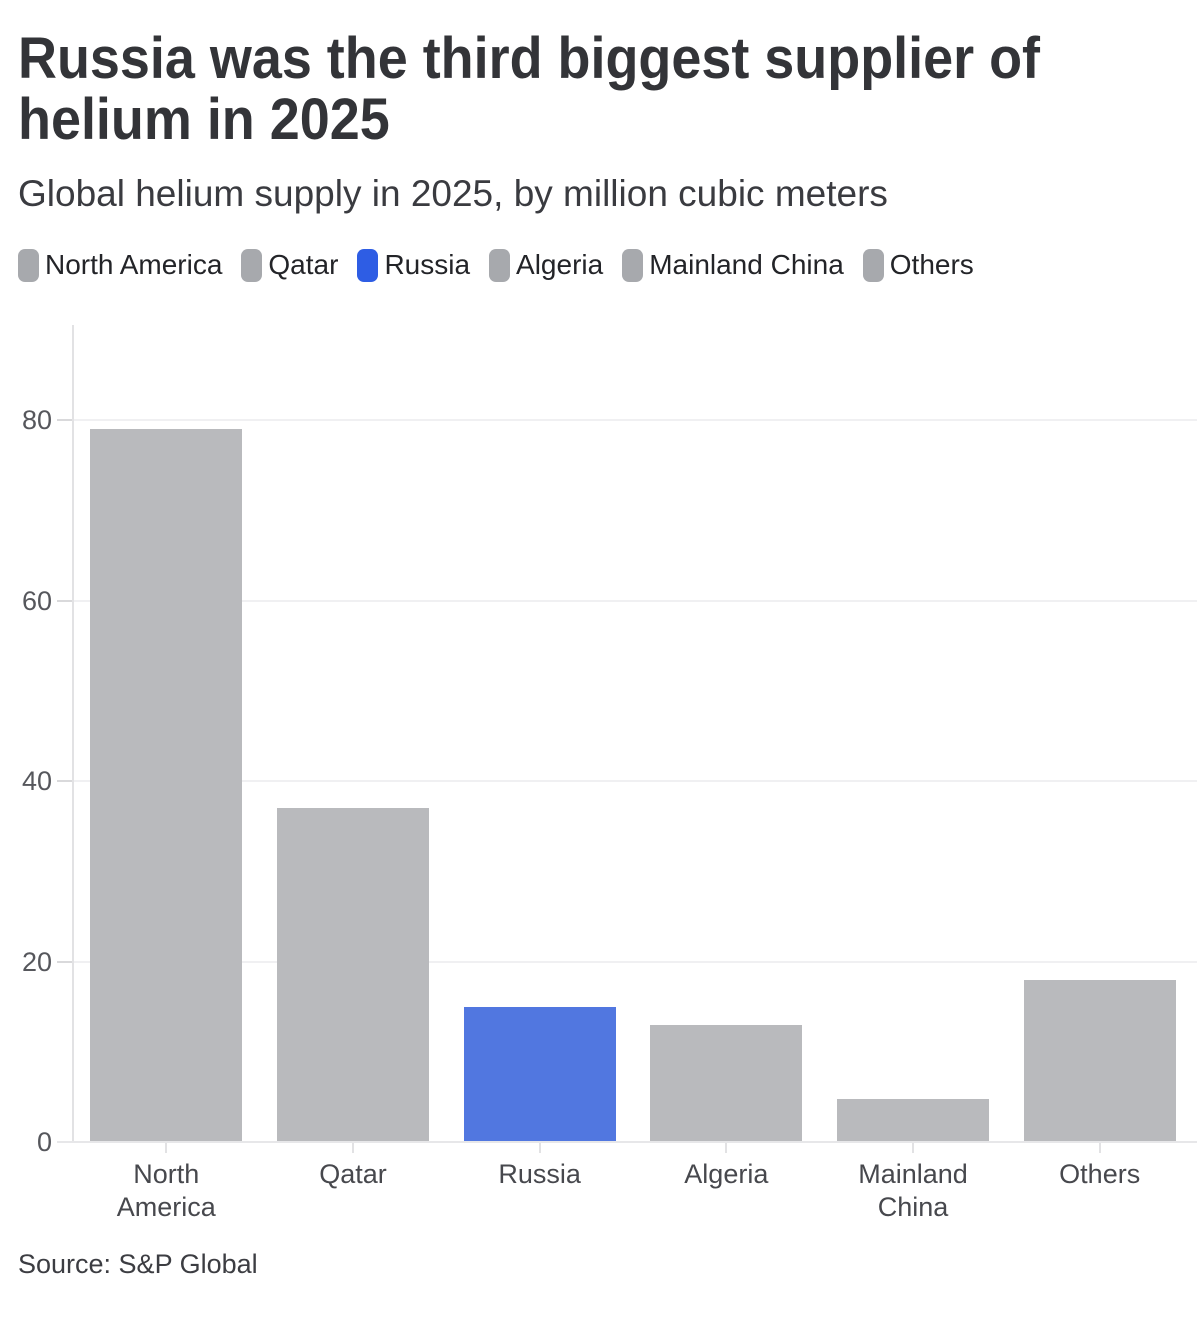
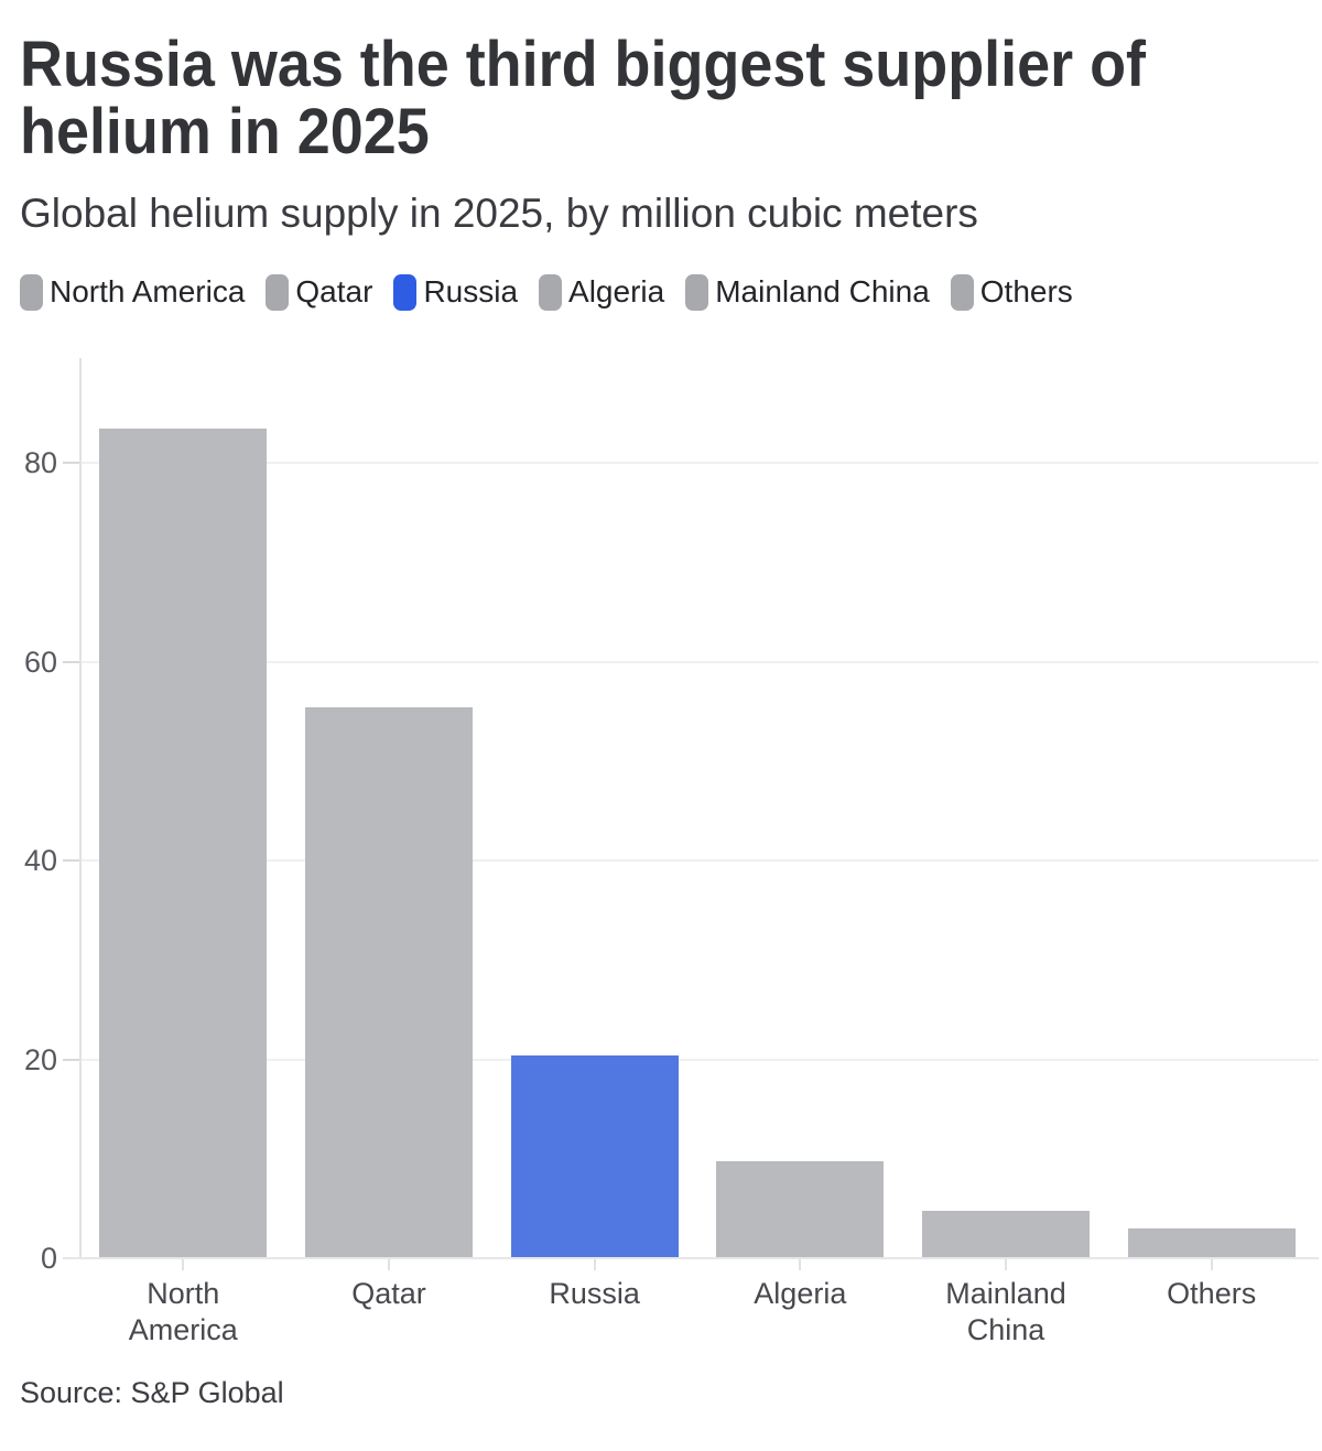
North America: 79 -> 83
Qatar: 37 -> 55
Russia: 15 -> 20
Algeria: 13 -> 10
Others: 18 -> 3
